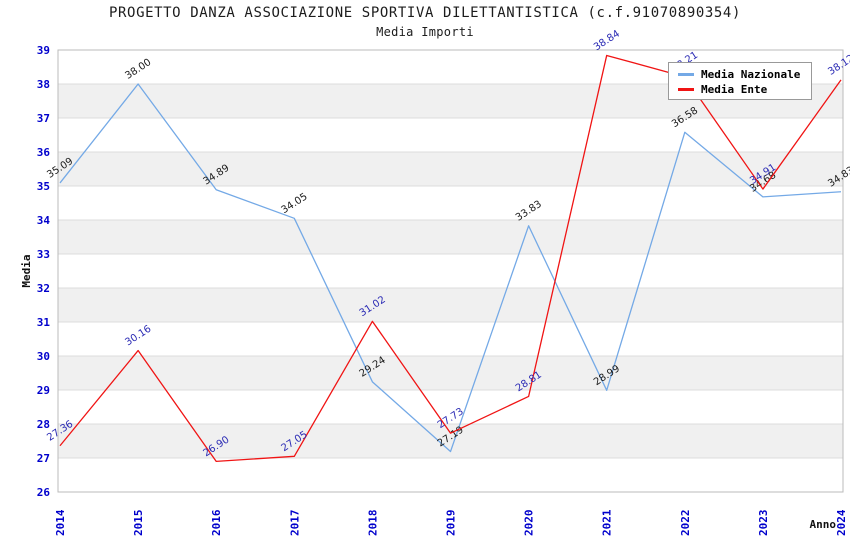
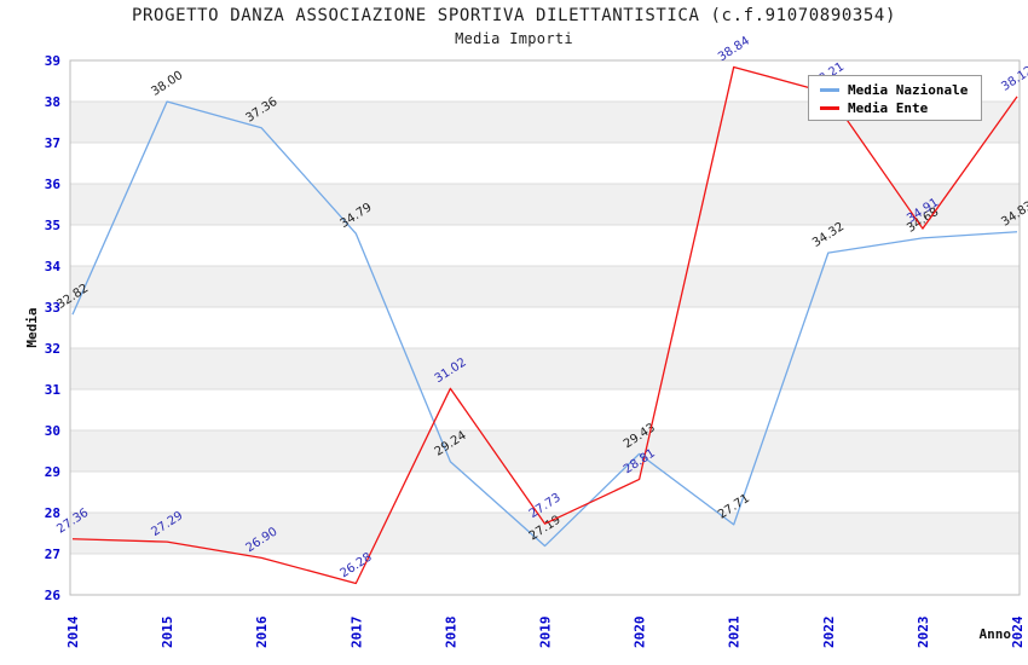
Media Nazionale/2014: 35.09 -> 32.82
Media Ente/2015: 30.16 -> 27.29
Media Nazionale/2016: 34.89 -> 37.36
Media Nazionale/2017: 34.05 -> 34.79
Media Ente/2017: 27.05 -> 26.28
Media Nazionale/2020: 33.83 -> 29.43
Media Nazionale/2021: 28.99 -> 27.71
Media Nazionale/2022: 36.58 -> 34.32
